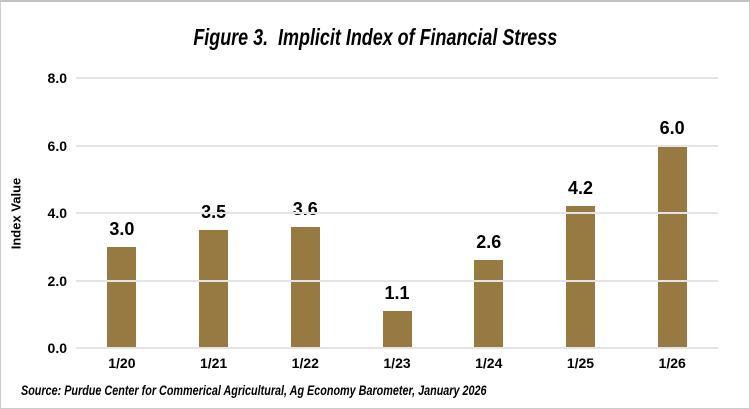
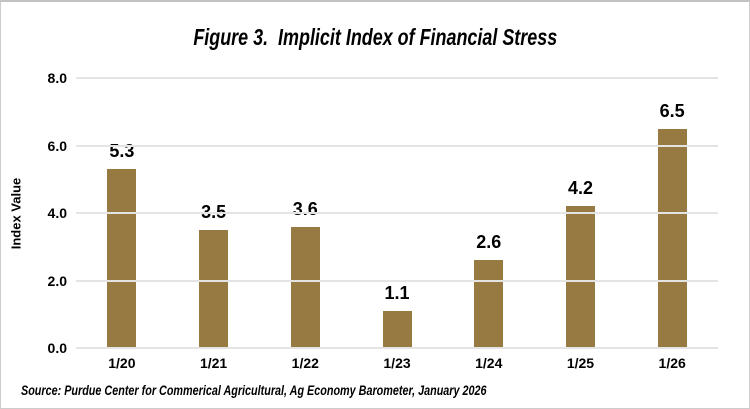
1/20: 3.0 -> 5.3
1/26: 6.0 -> 6.5
